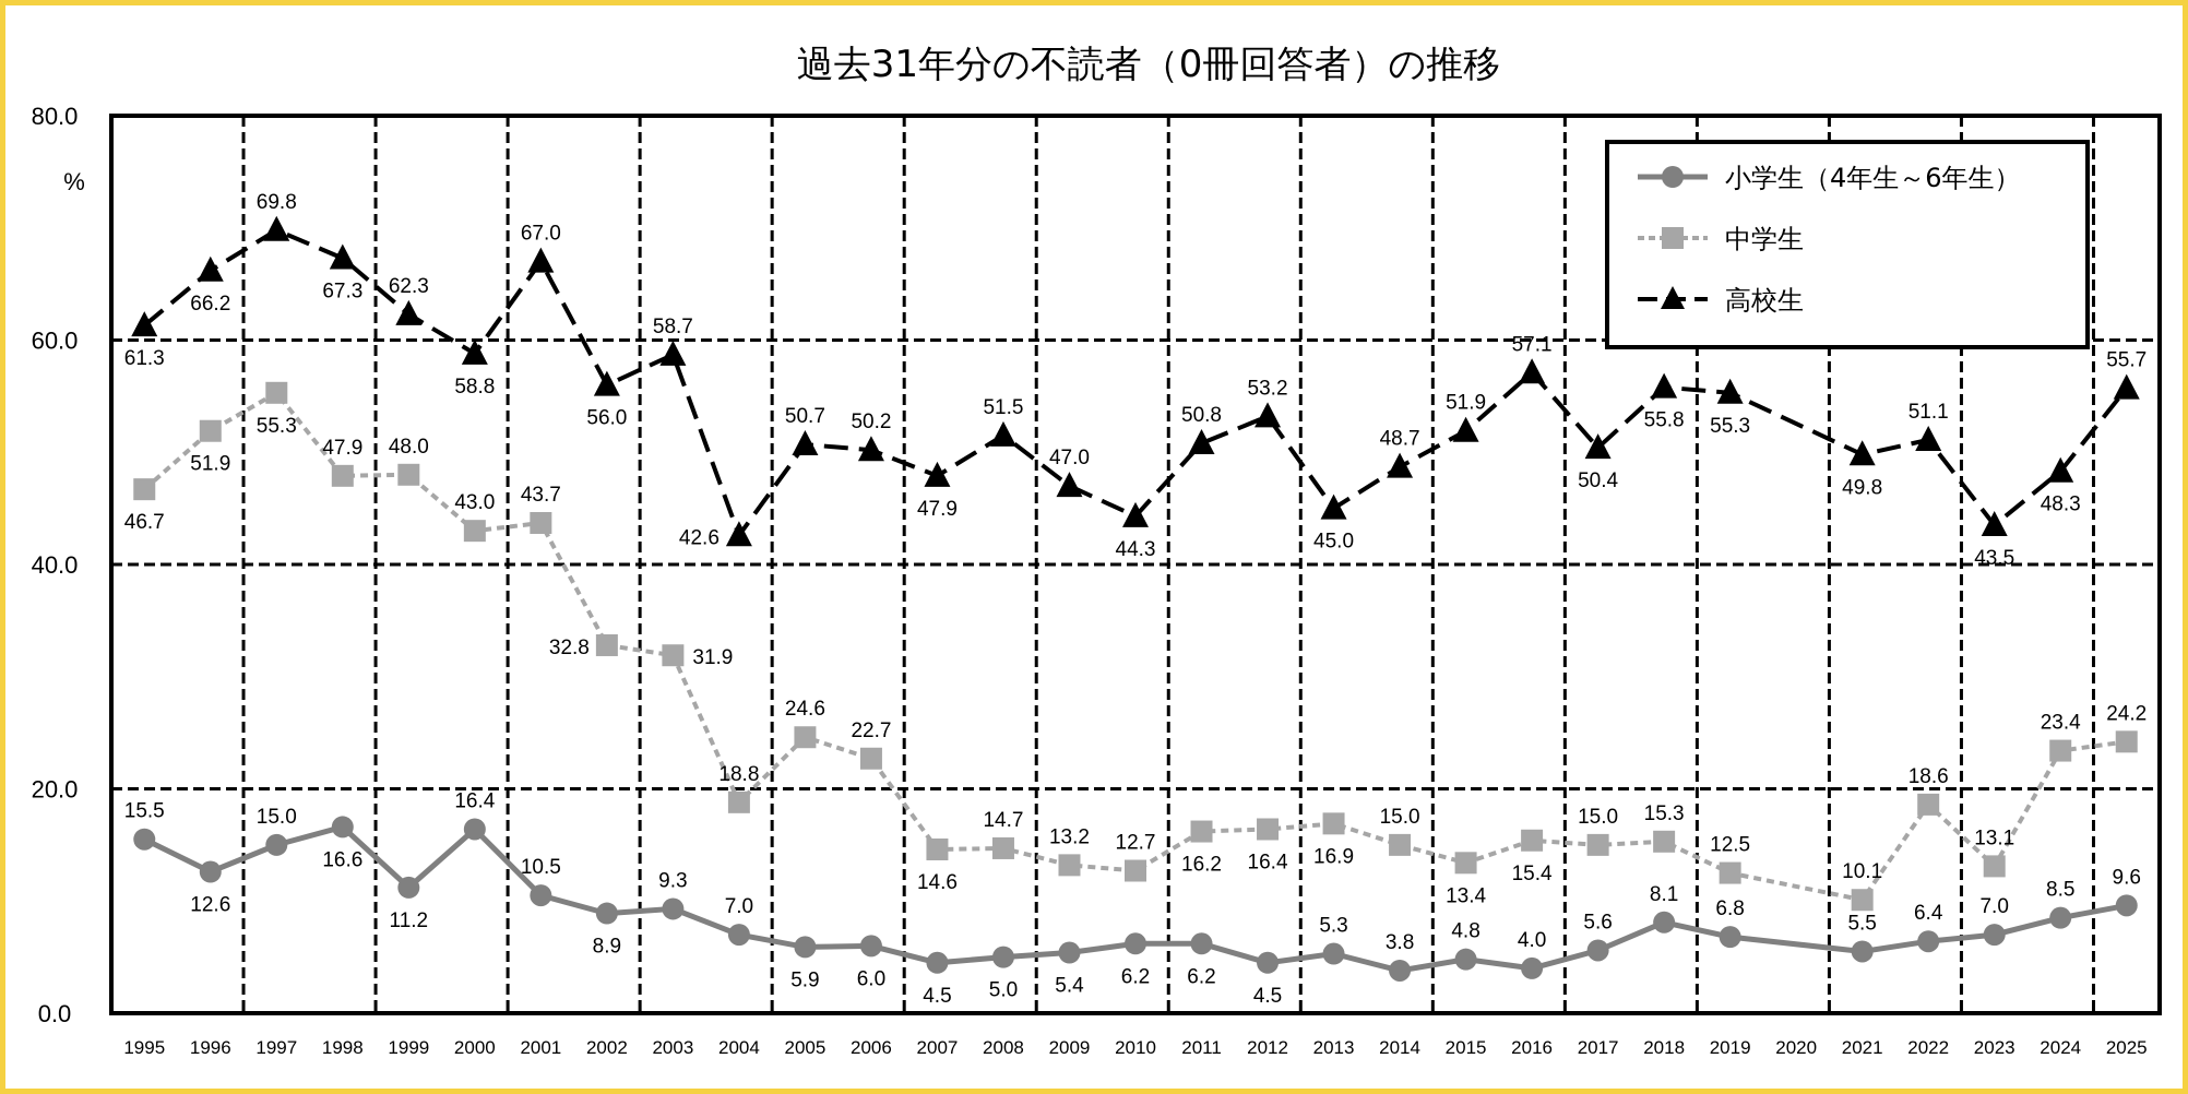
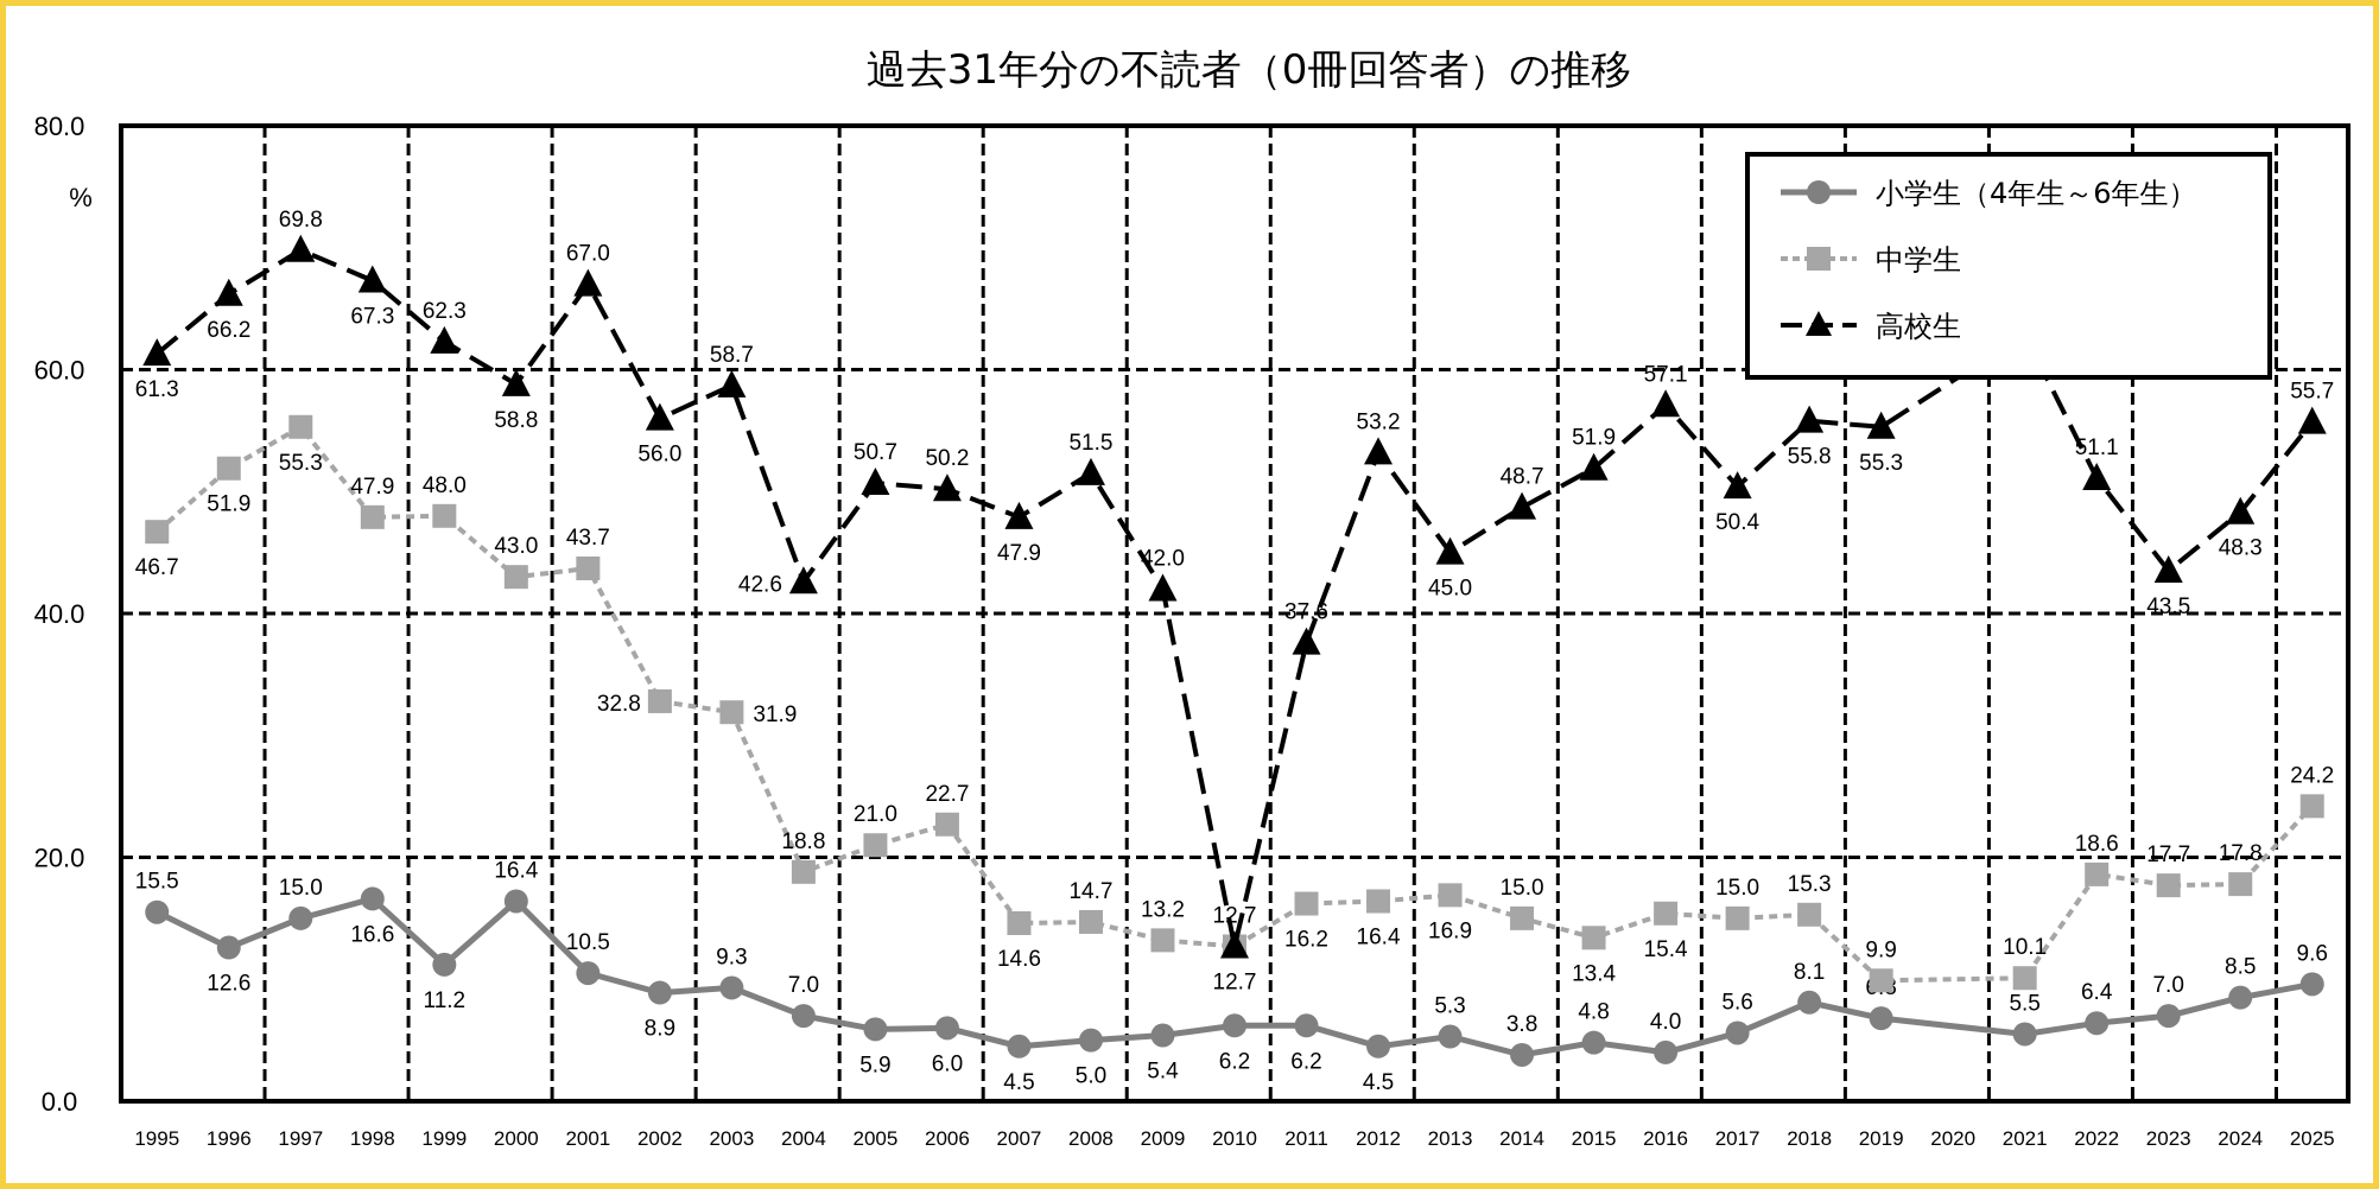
中学生/2005: 24.6 -> 21.0
高校生/2009: 47.0 -> 42.0
高校生/2010: 44.3 -> 12.7
高校生/2011: 50.8 -> 37.6
中学生/2019: 12.5 -> 9.9
高校生/2021: 49.8 -> 62.9
中学生/2023: 13.1 -> 17.7
中学生/2024: 23.4 -> 17.8
